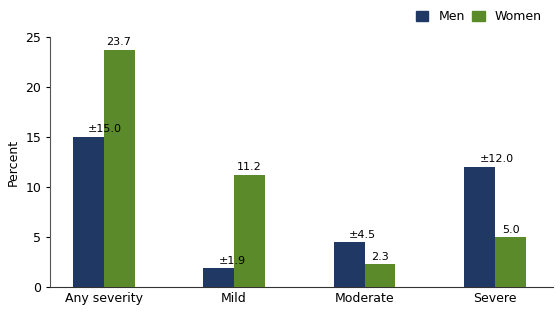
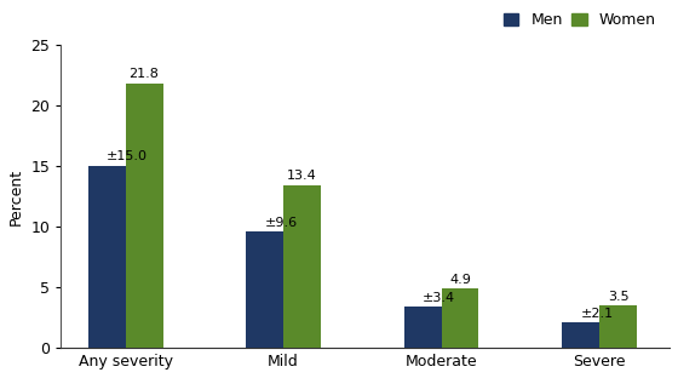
Women/Any severity: 23.7 -> 21.8
Men/Mild: ±1.9 -> ±9.6
Women/Mild: 11.2 -> 13.4
Men/Moderate: ±4.5 -> ±3.4
Women/Moderate: 2.3 -> 4.9
Men/Severe: ±12.0 -> ±2.1
Women/Severe: 5.0 -> 3.5
